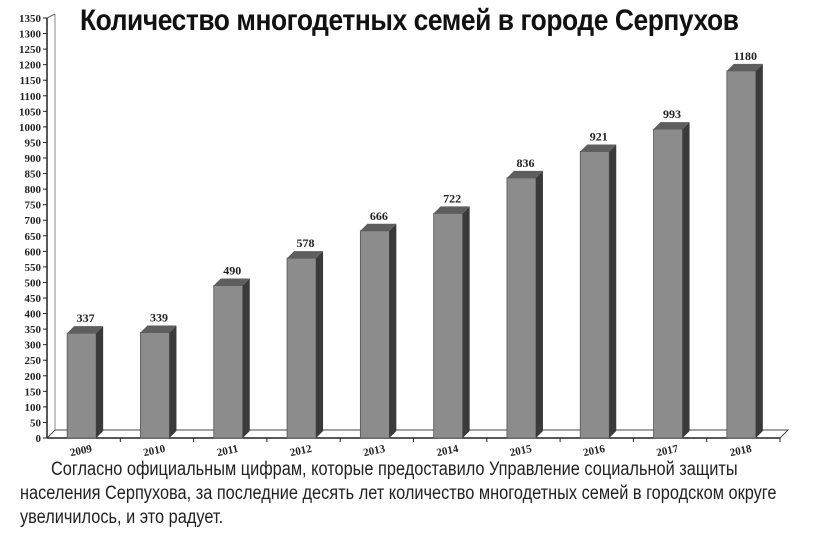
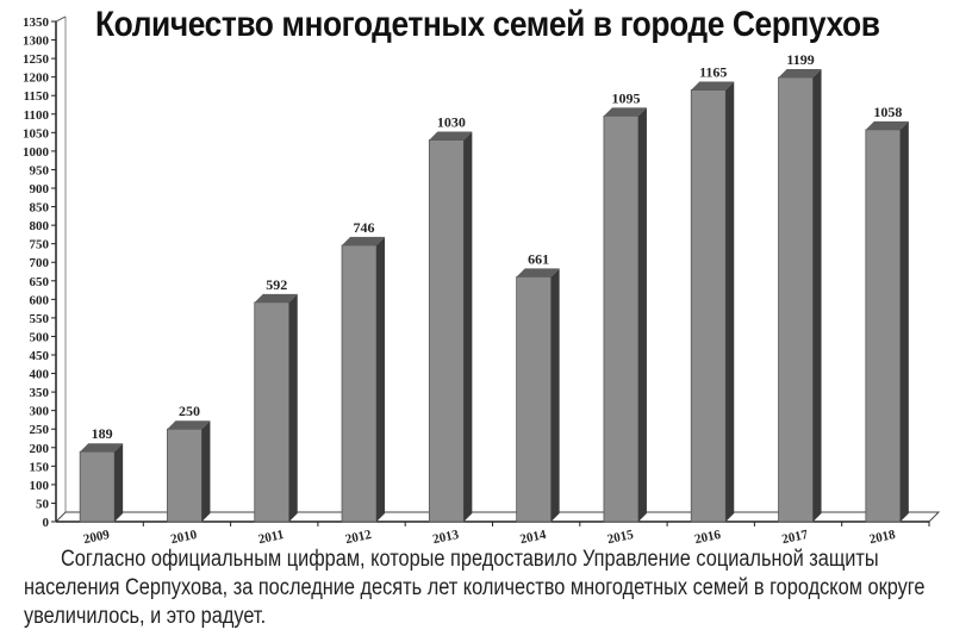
2009: 337 -> 189
2010: 339 -> 250
2011: 490 -> 592
2012: 578 -> 746
2013: 666 -> 1030
2014: 722 -> 661
2015: 836 -> 1095
2016: 921 -> 1165
2017: 993 -> 1199
2018: 1180 -> 1058
